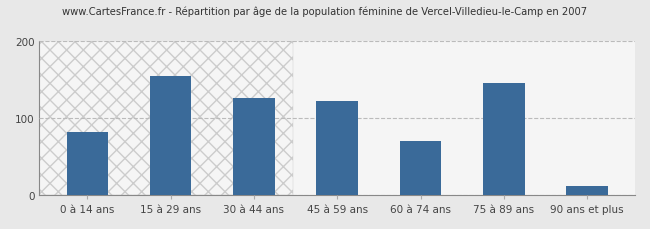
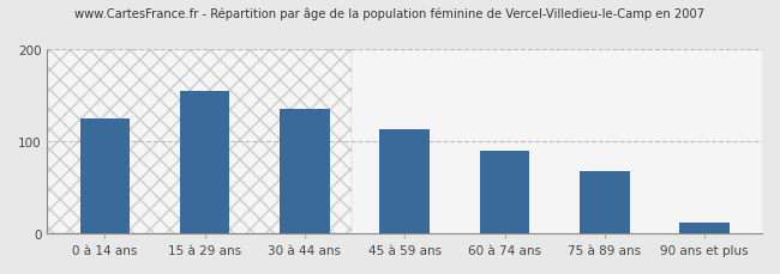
0 à 14 ans: 82 -> 125
30 à 44 ans: 126 -> 135
45 à 59 ans: 122 -> 113
60 à 74 ans: 70 -> 90
75 à 89 ans: 146 -> 67
